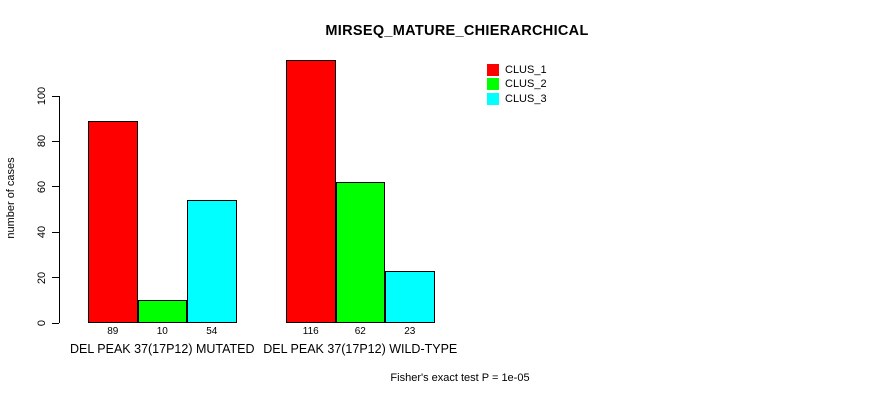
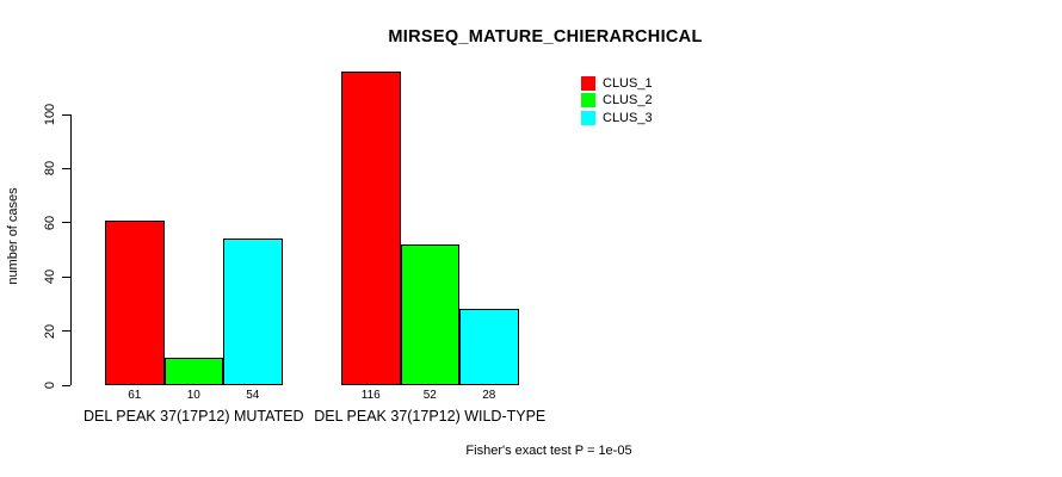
CLUS_1/DEL PEAK 37(17P12) MUTATED: 89 -> 61
CLUS_2/DEL PEAK 37(17P12) WILD-TYPE: 62 -> 52
CLUS_3/DEL PEAK 37(17P12) WILD-TYPE: 23 -> 28
